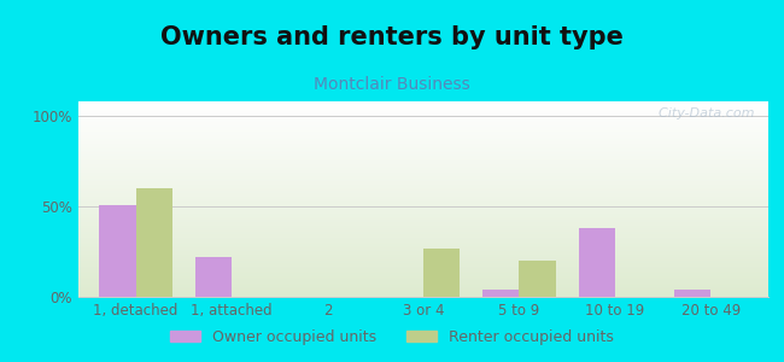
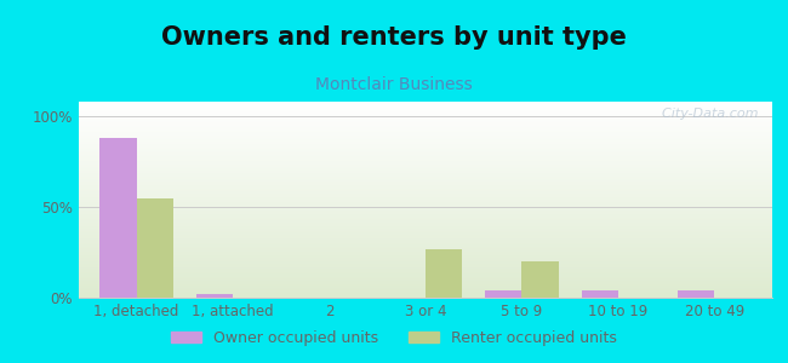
Owner occupied units/1, detached: 51% -> 88%
Renter occupied units/1, detached: 60% -> 55%
Owner occupied units/1, attached: 22% -> 2%
Owner occupied units/10 to 19: 38% -> 4%
